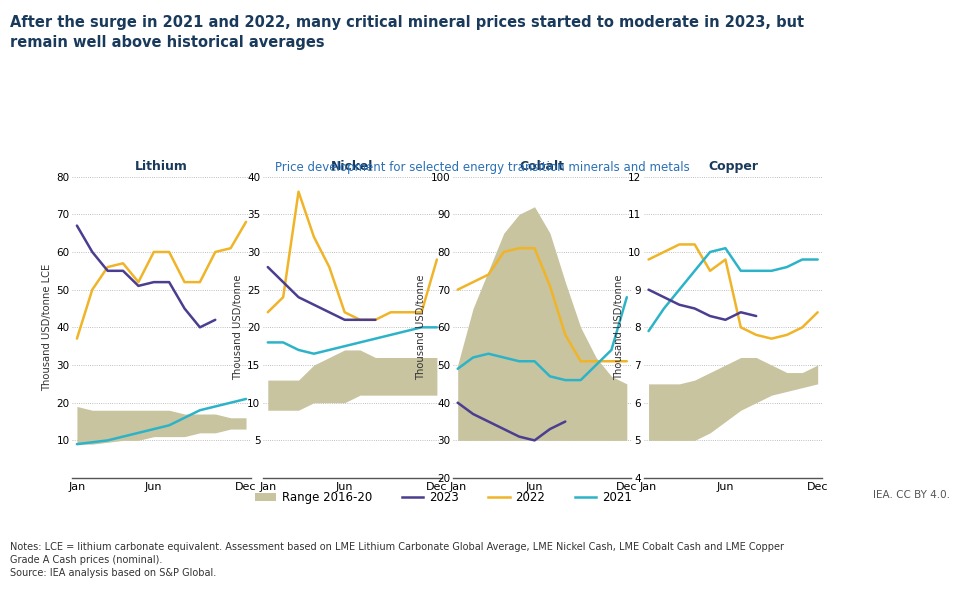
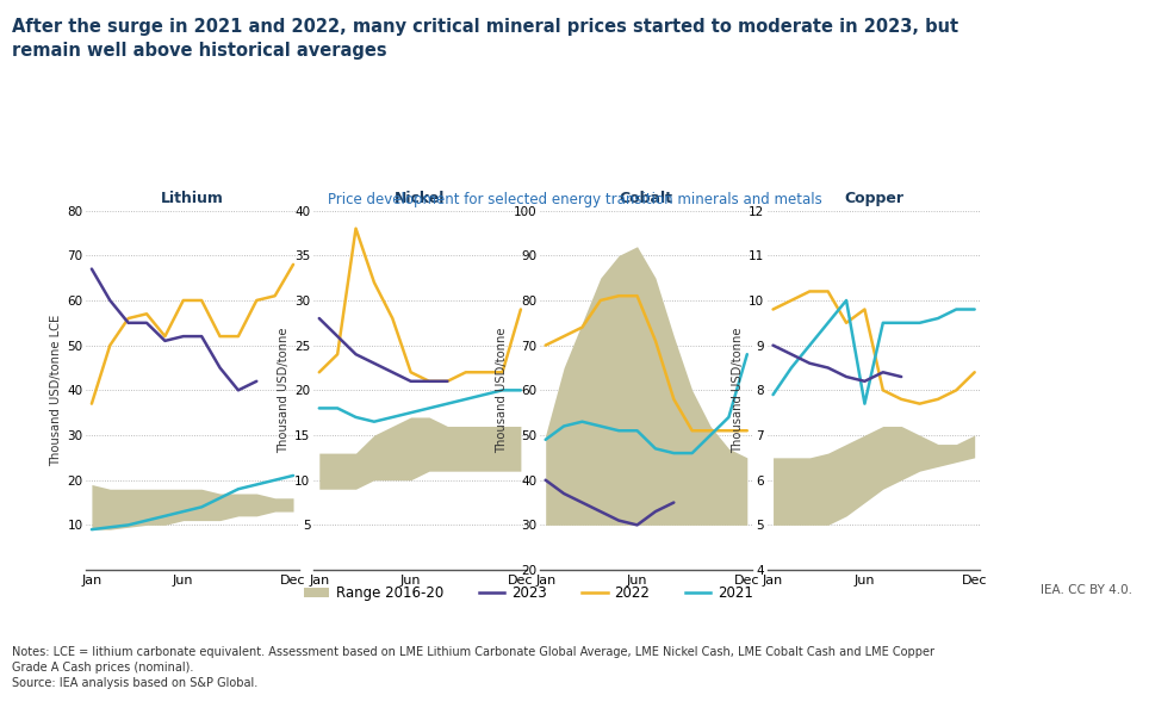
Copper/2021/Jun: 10.1 -> 7.7
